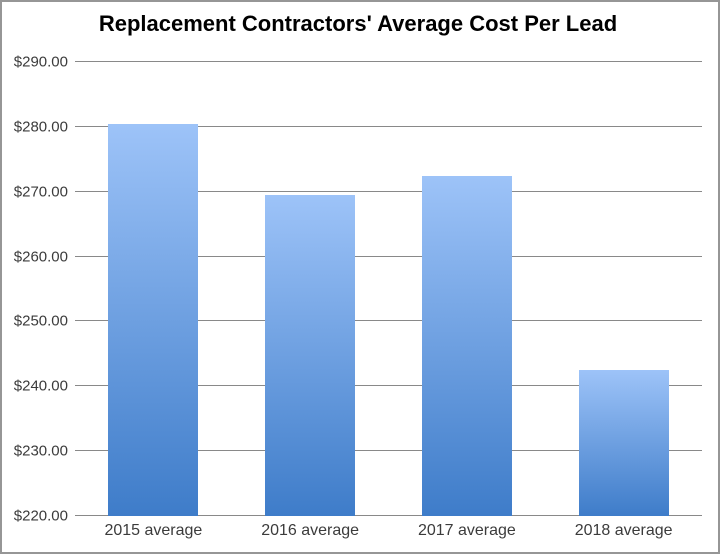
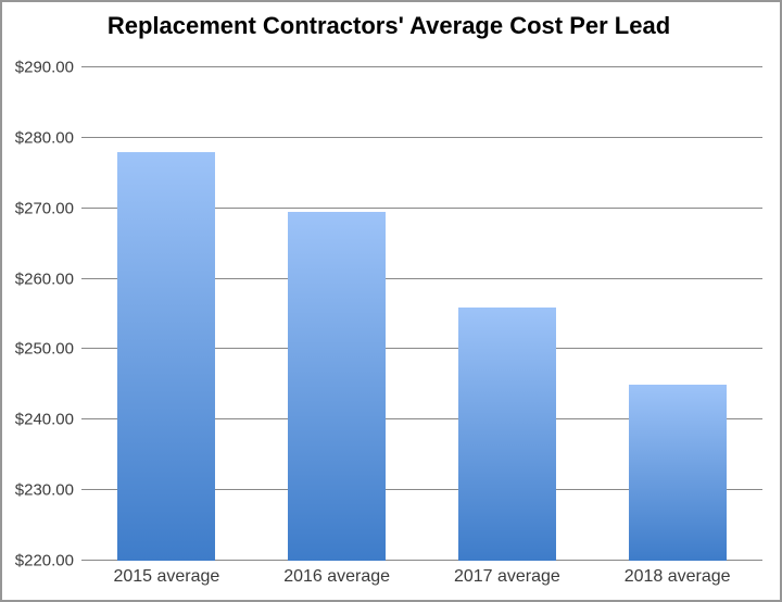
2015 average: $280 -> $278
2017 average: $272 -> $256
2018 average: $242 -> $245
